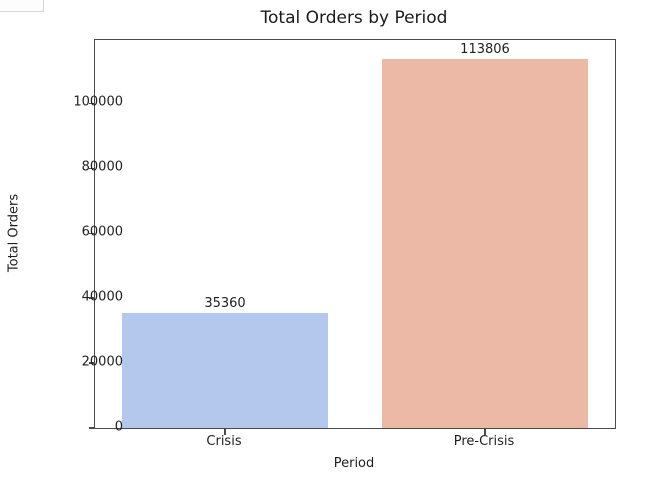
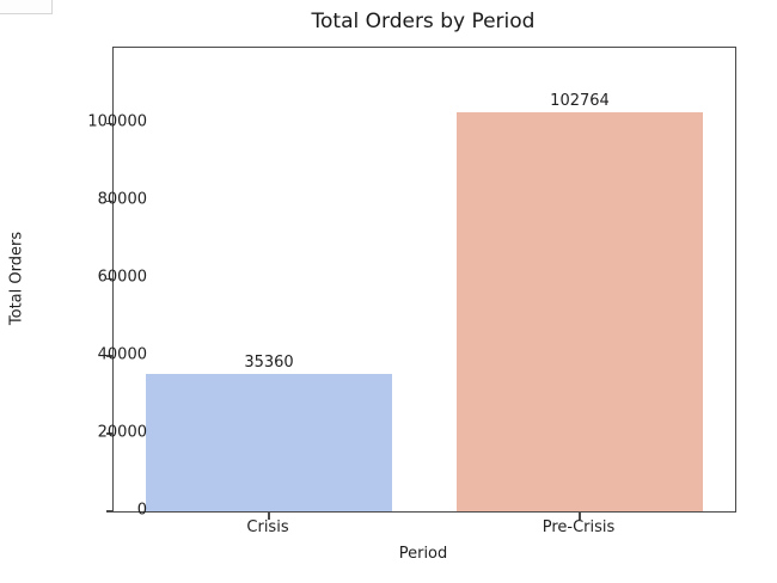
Pre-Crisis: 113806 -> 102764
